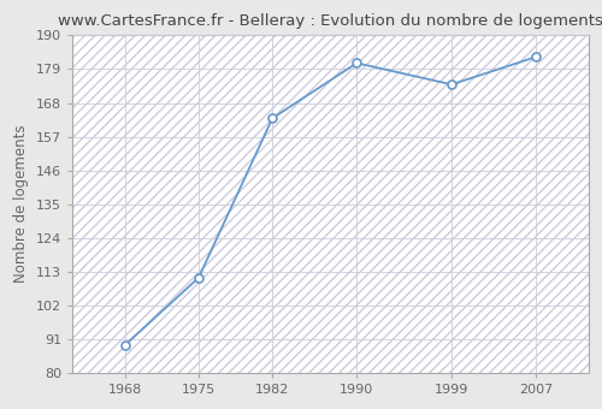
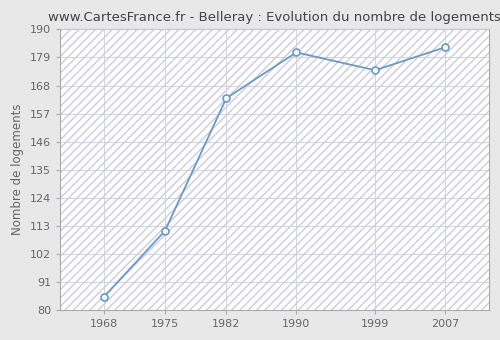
1968: 89 -> 85
